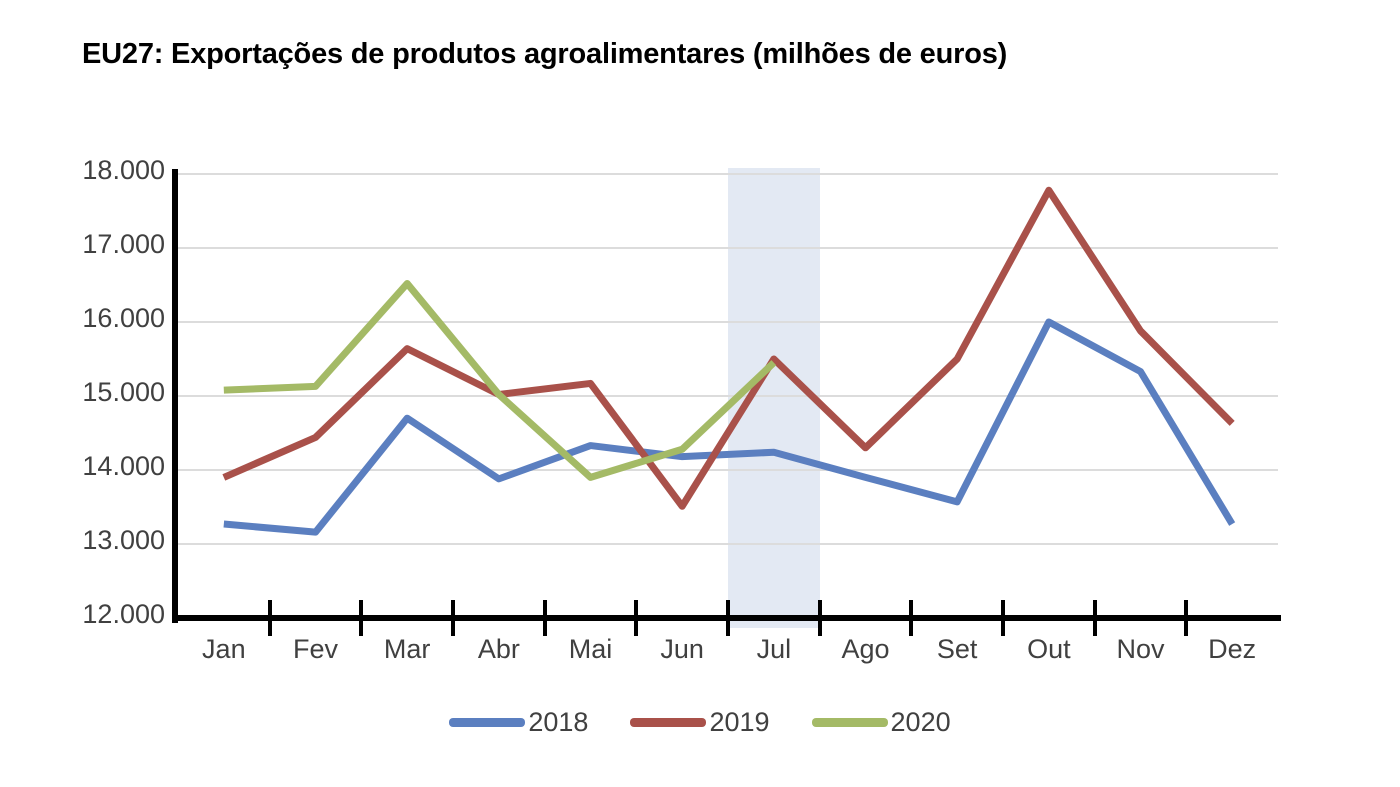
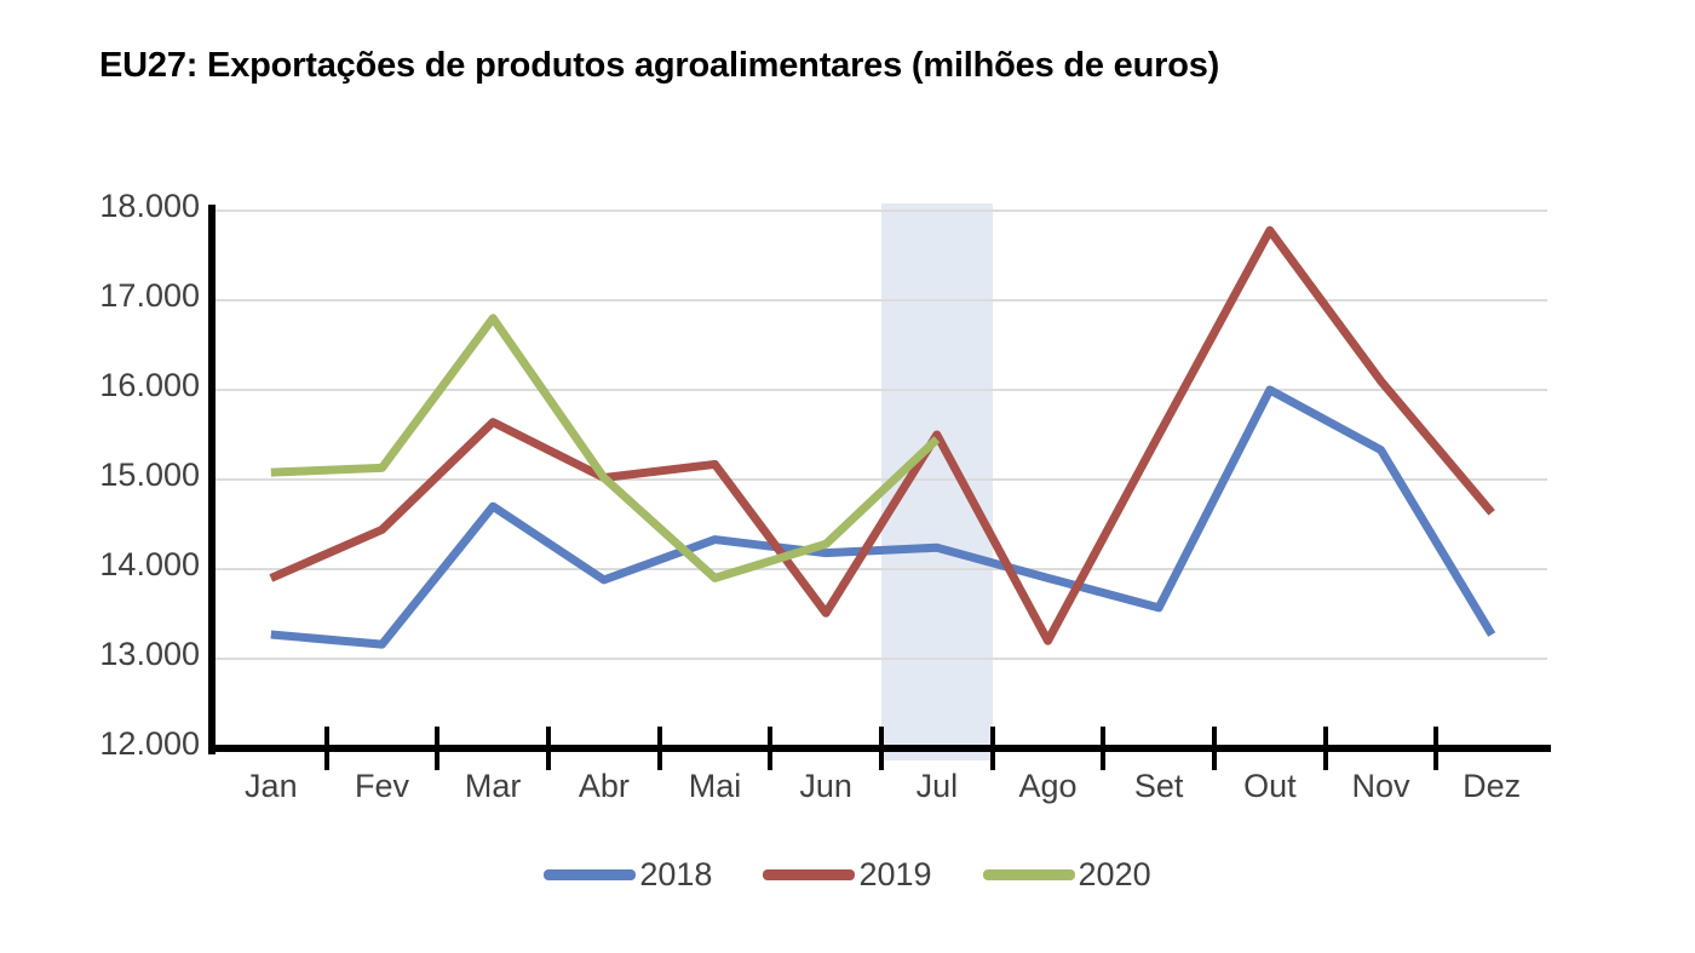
2020/Mar: 16500 -> 16800
2019/Ago: 14300 -> 13200
2019/Nov: 15900 -> 16100
